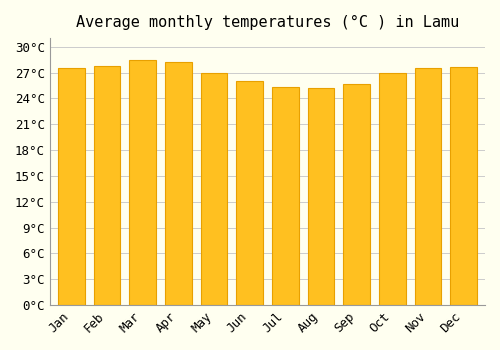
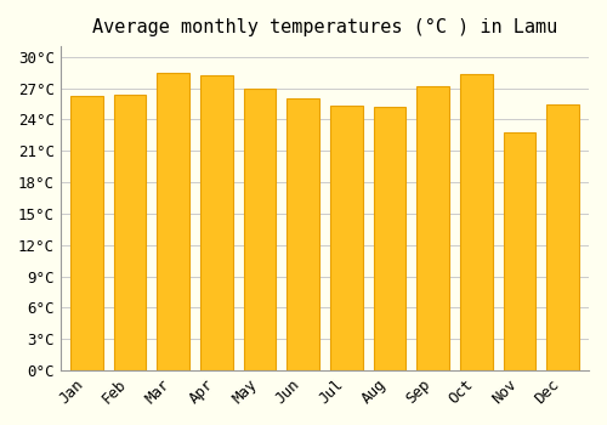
Jan: 27.5°C -> 26.2°C
Feb: 27.8°C -> 26.4°C
Sep: 25.7°C -> 27.2°C
Oct: 27.0°C -> 28.4°C
Nov: 27.5°C -> 22.8°C
Dec: 27.7°C -> 25.4°C
